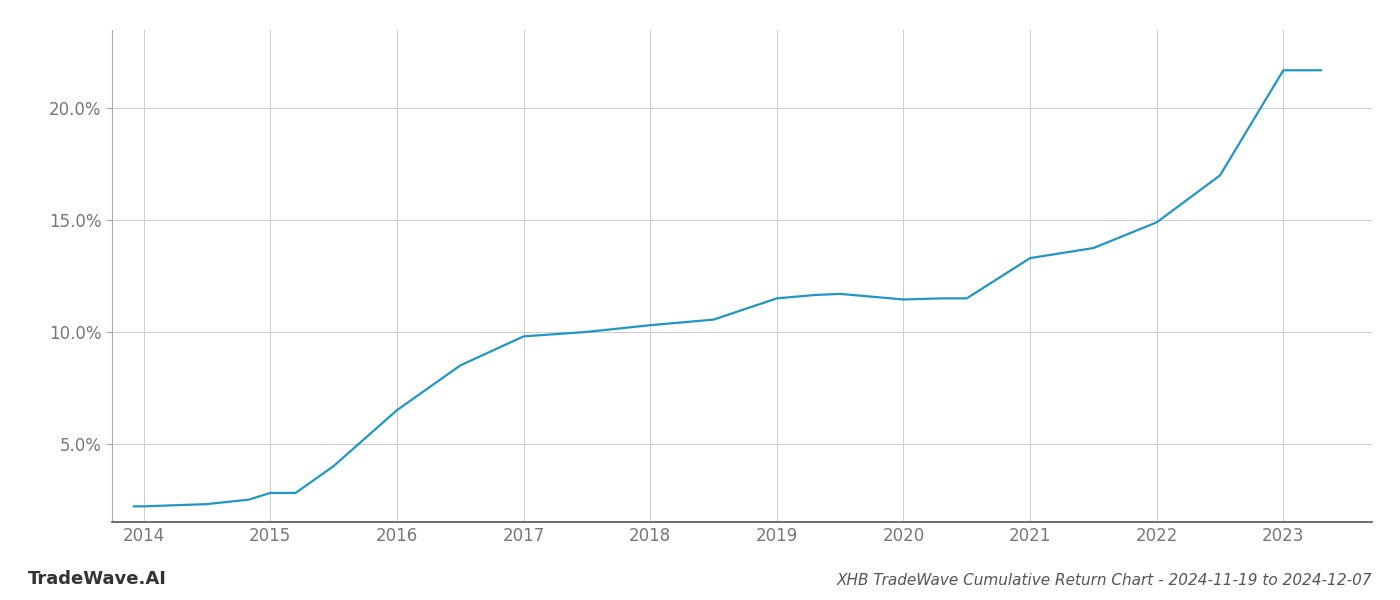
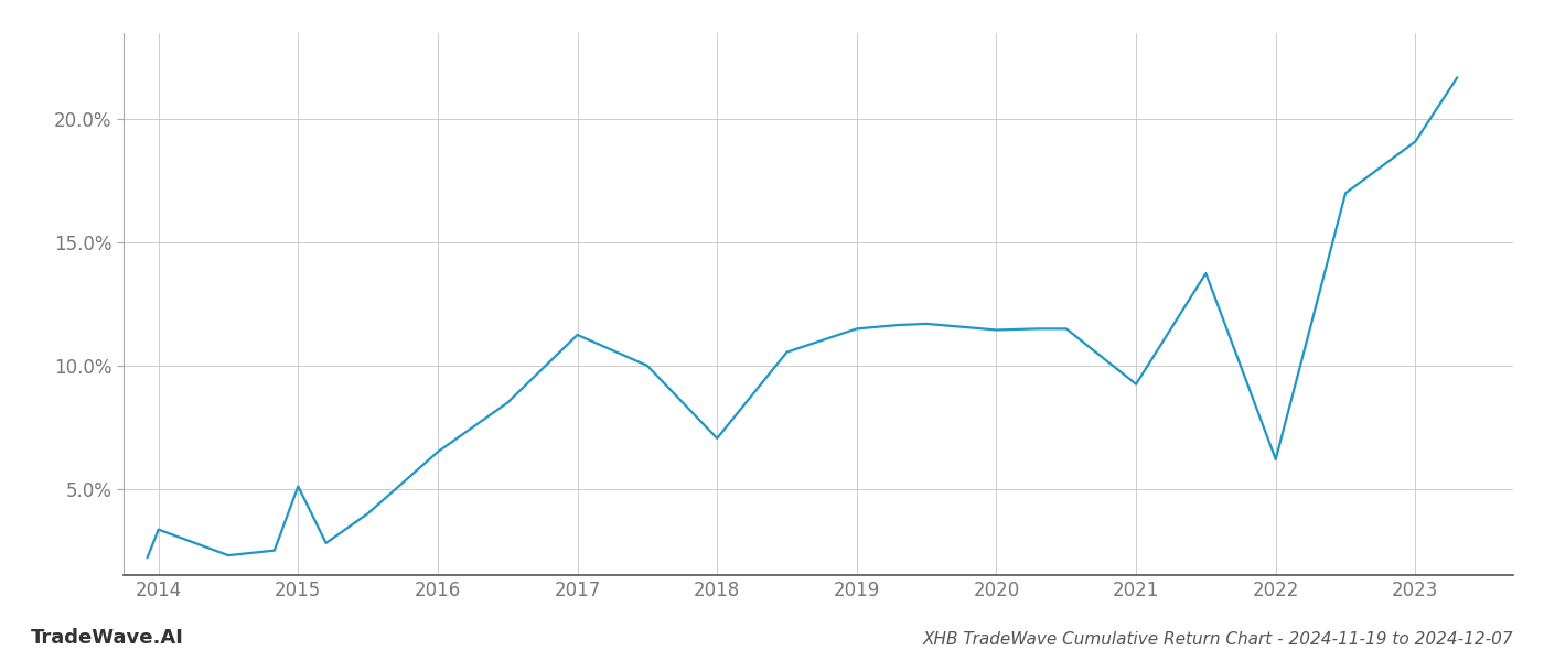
2014: 2.20% -> 3.35%
2015: 2.80% -> 5.10%
2017: 9.80% -> 11.25%
2018: 10.30% -> 7.05%
2021: 13.30% -> 9.25%
2022: 14.90% -> 6.20%
2023: 21.70% -> 19.10%
